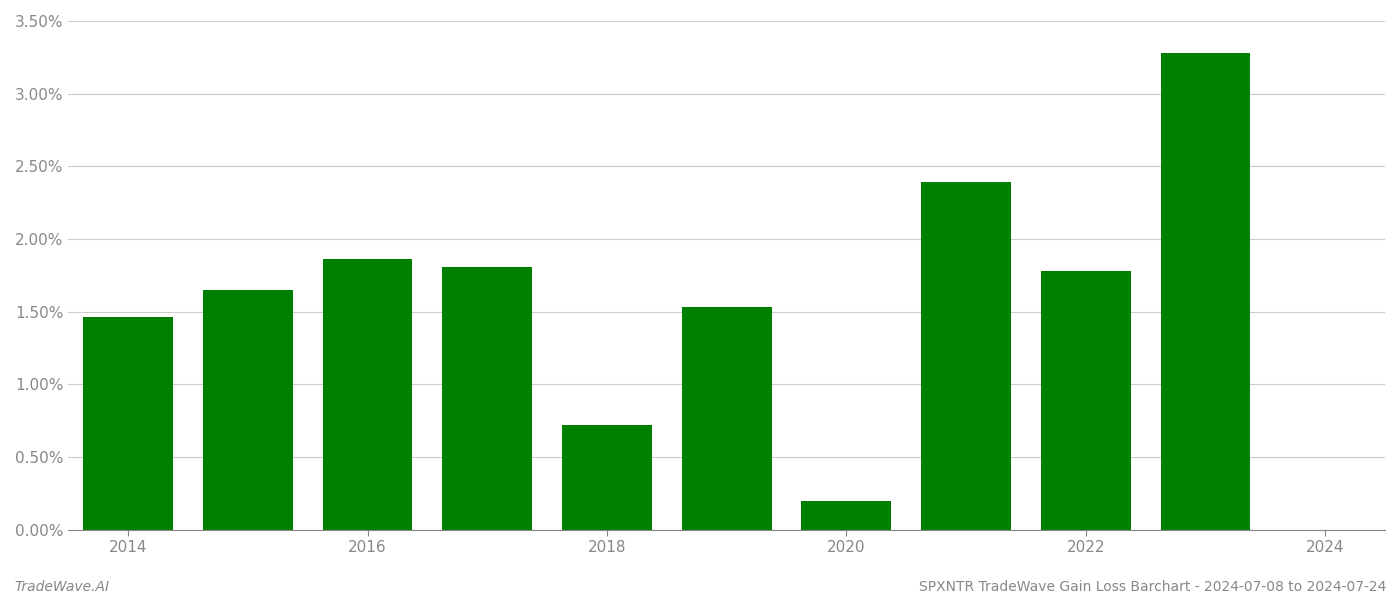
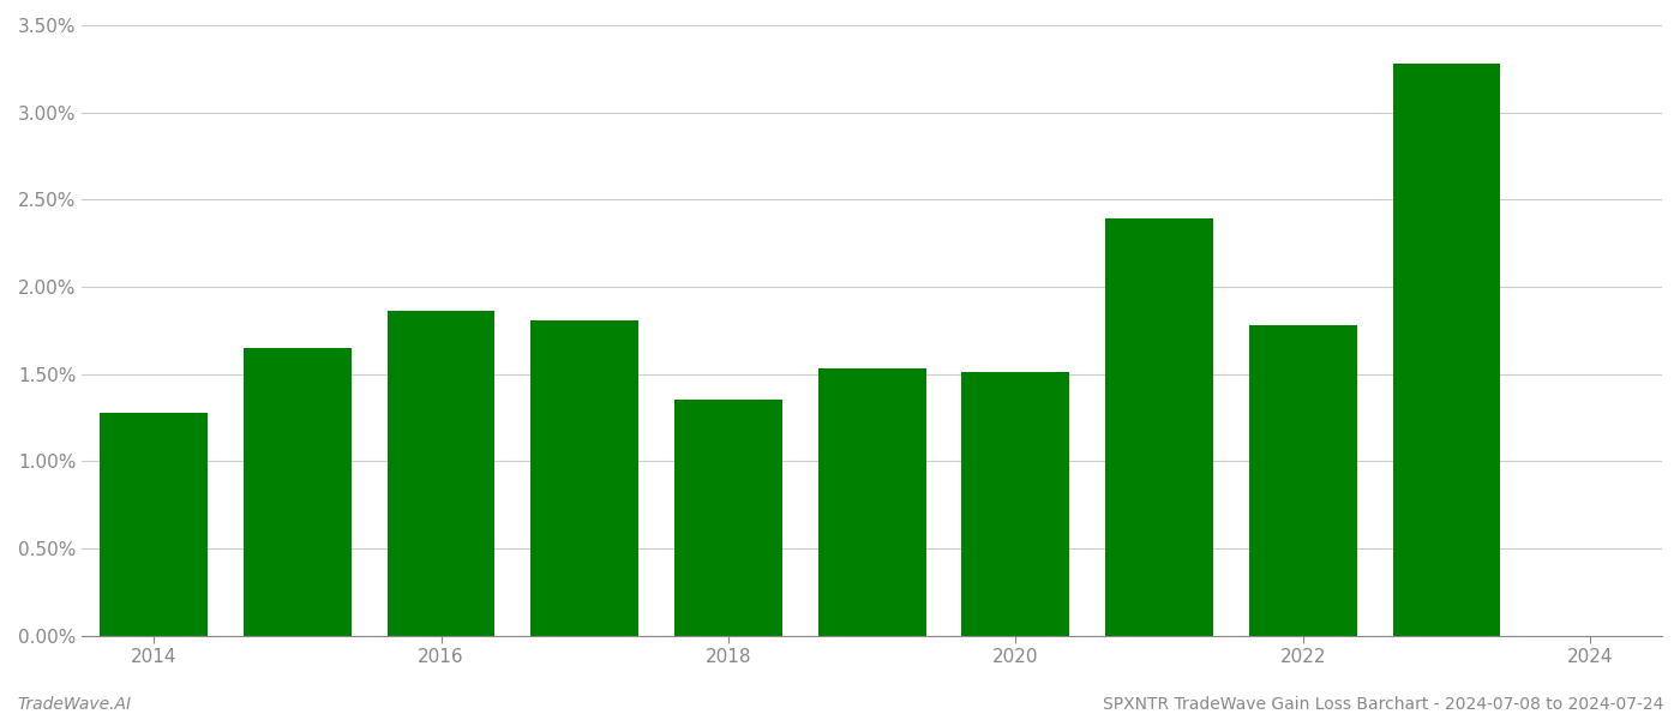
2014: 1.46% -> 1.28%
2018: 0.72% -> 1.35%
2020: 0.20% -> 1.51%
